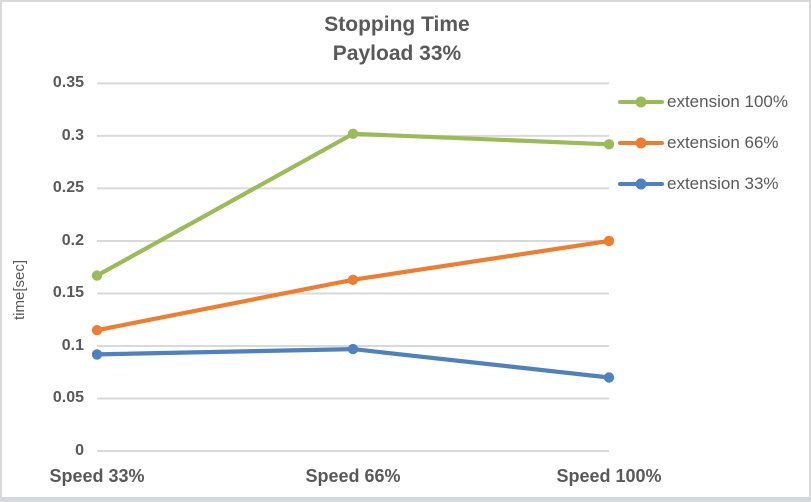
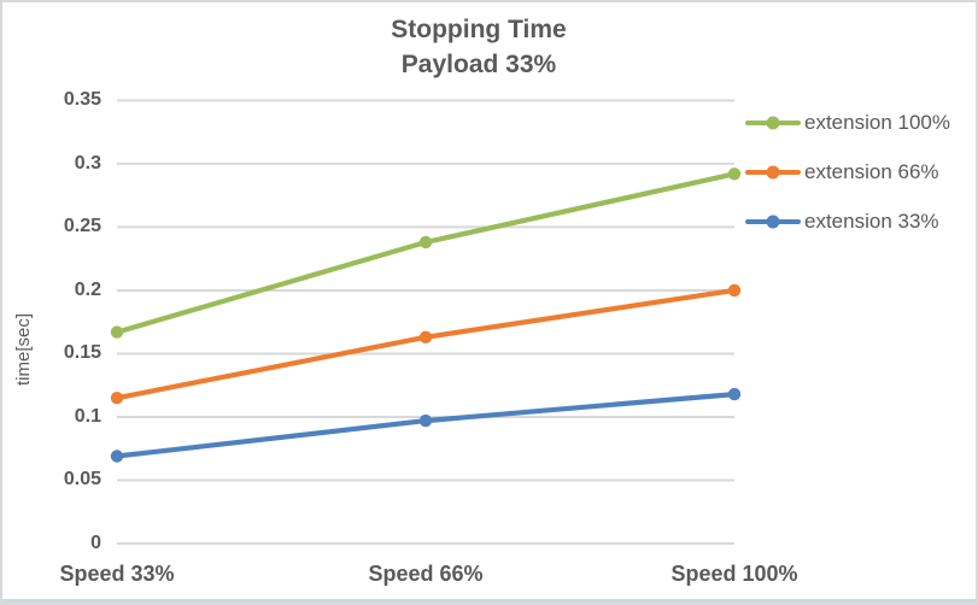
extension 33%/Speed 33%: 0.092 -> 0.069
extension 100%/Speed 66%: 0.302 -> 0.238
extension 33%/Speed 100%: 0.070 -> 0.118
